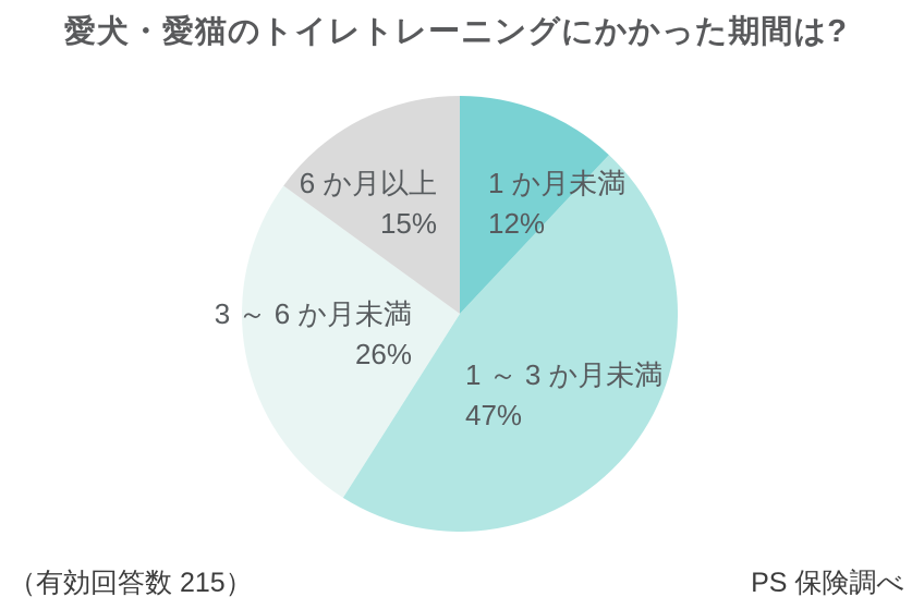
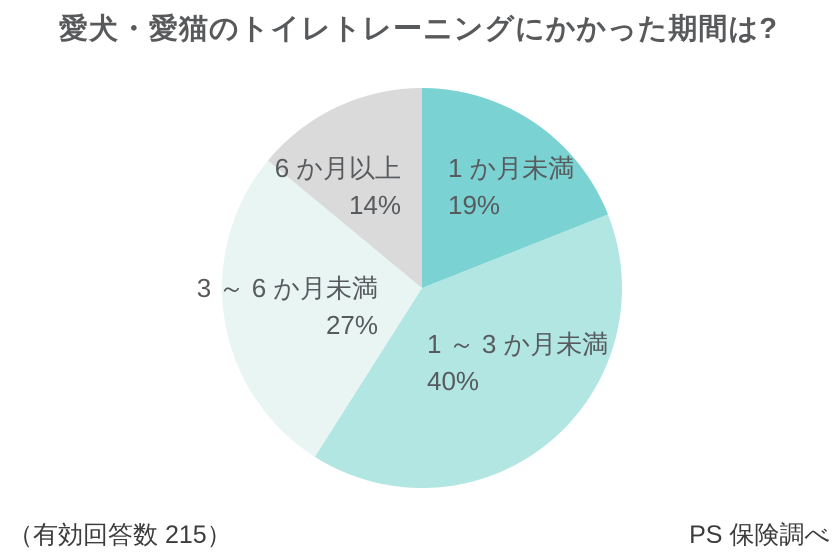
1 か月未満: 12% -> 19%
1 ～ 3 か月未満: 47% -> 40%
3 ～ 6 か月未満: 26% -> 27%
6 か月以上: 15% -> 14%
